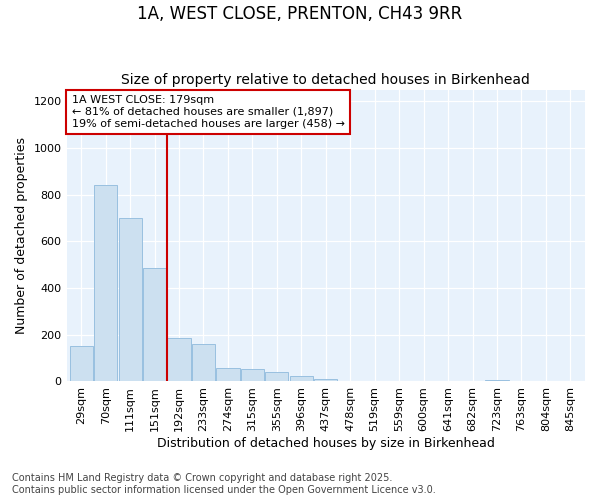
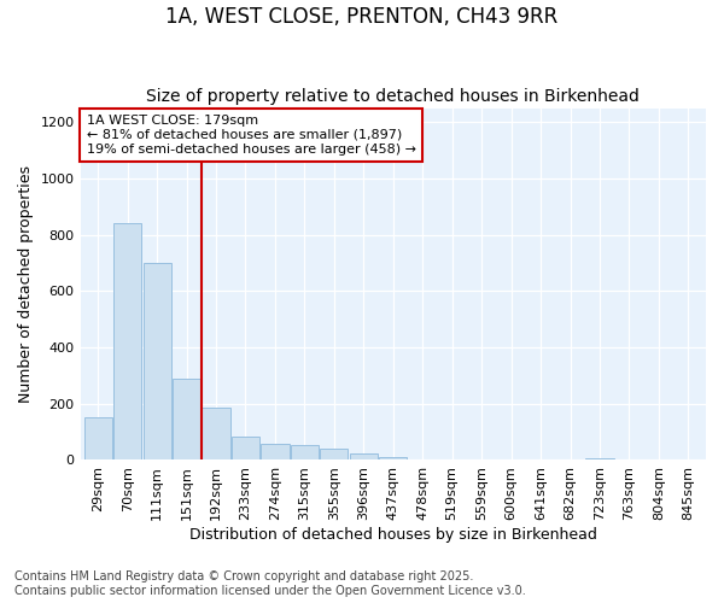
151sqm: 485 -> 290
233sqm: 160 -> 85
